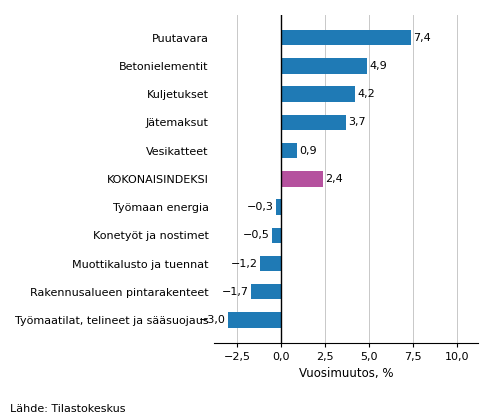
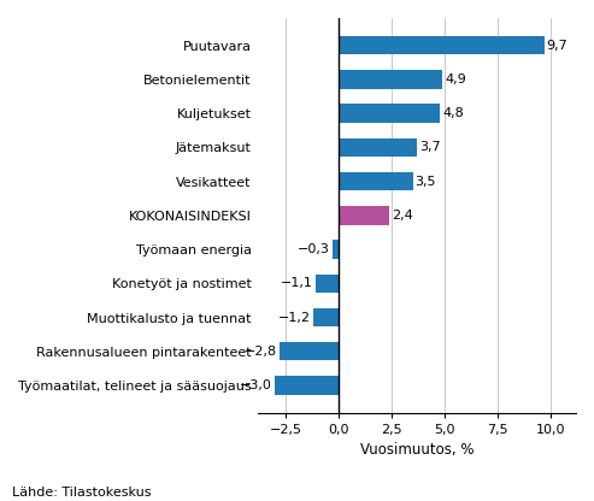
Puutavara: 7,4 -> 9,7
Kuljetukset: 4,2 -> 4,8
Vesikatteet: 0,9 -> 3,5
Konetyöt ja nostimet: −0,5 -> −1,1
Rakennusalueen pintarakenteet: -1,7 -> -2,8
